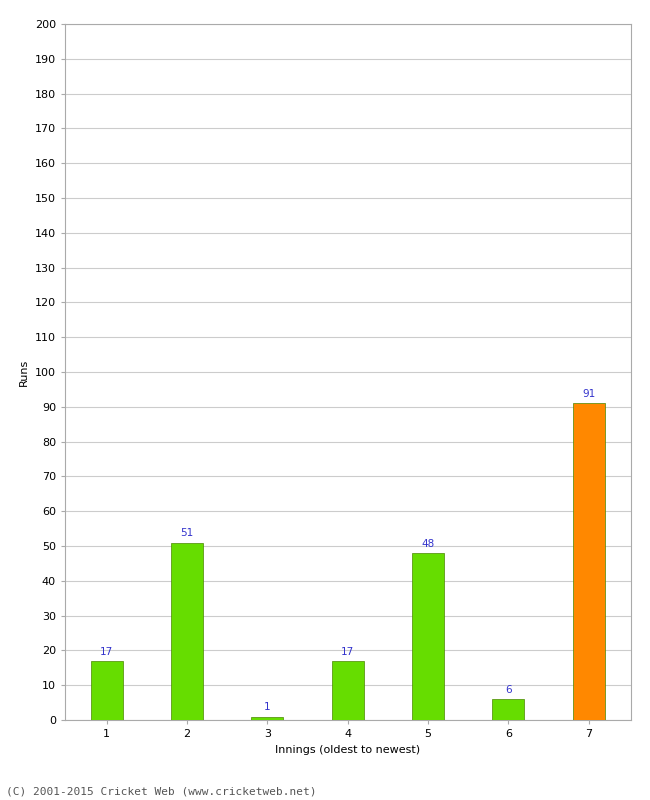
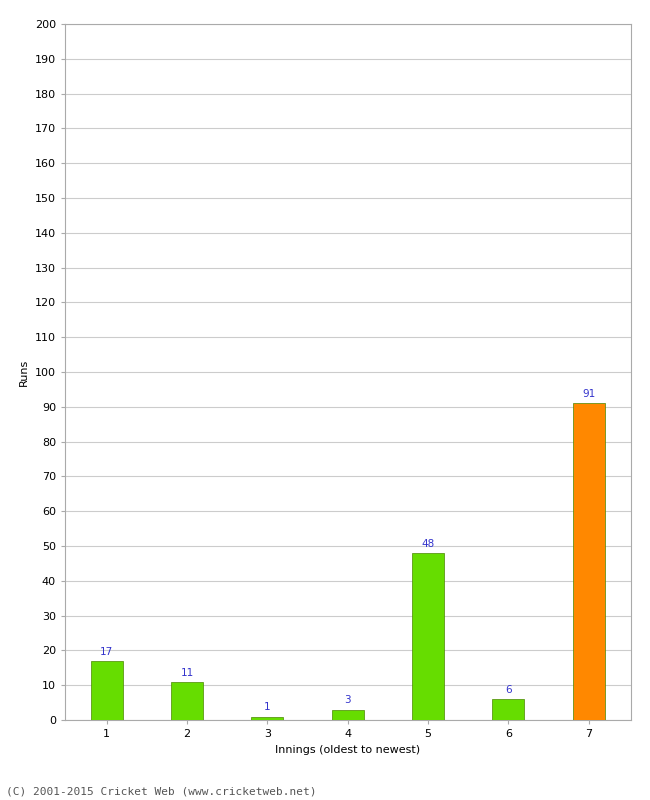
2: 51 -> 11
4: 17 -> 3
